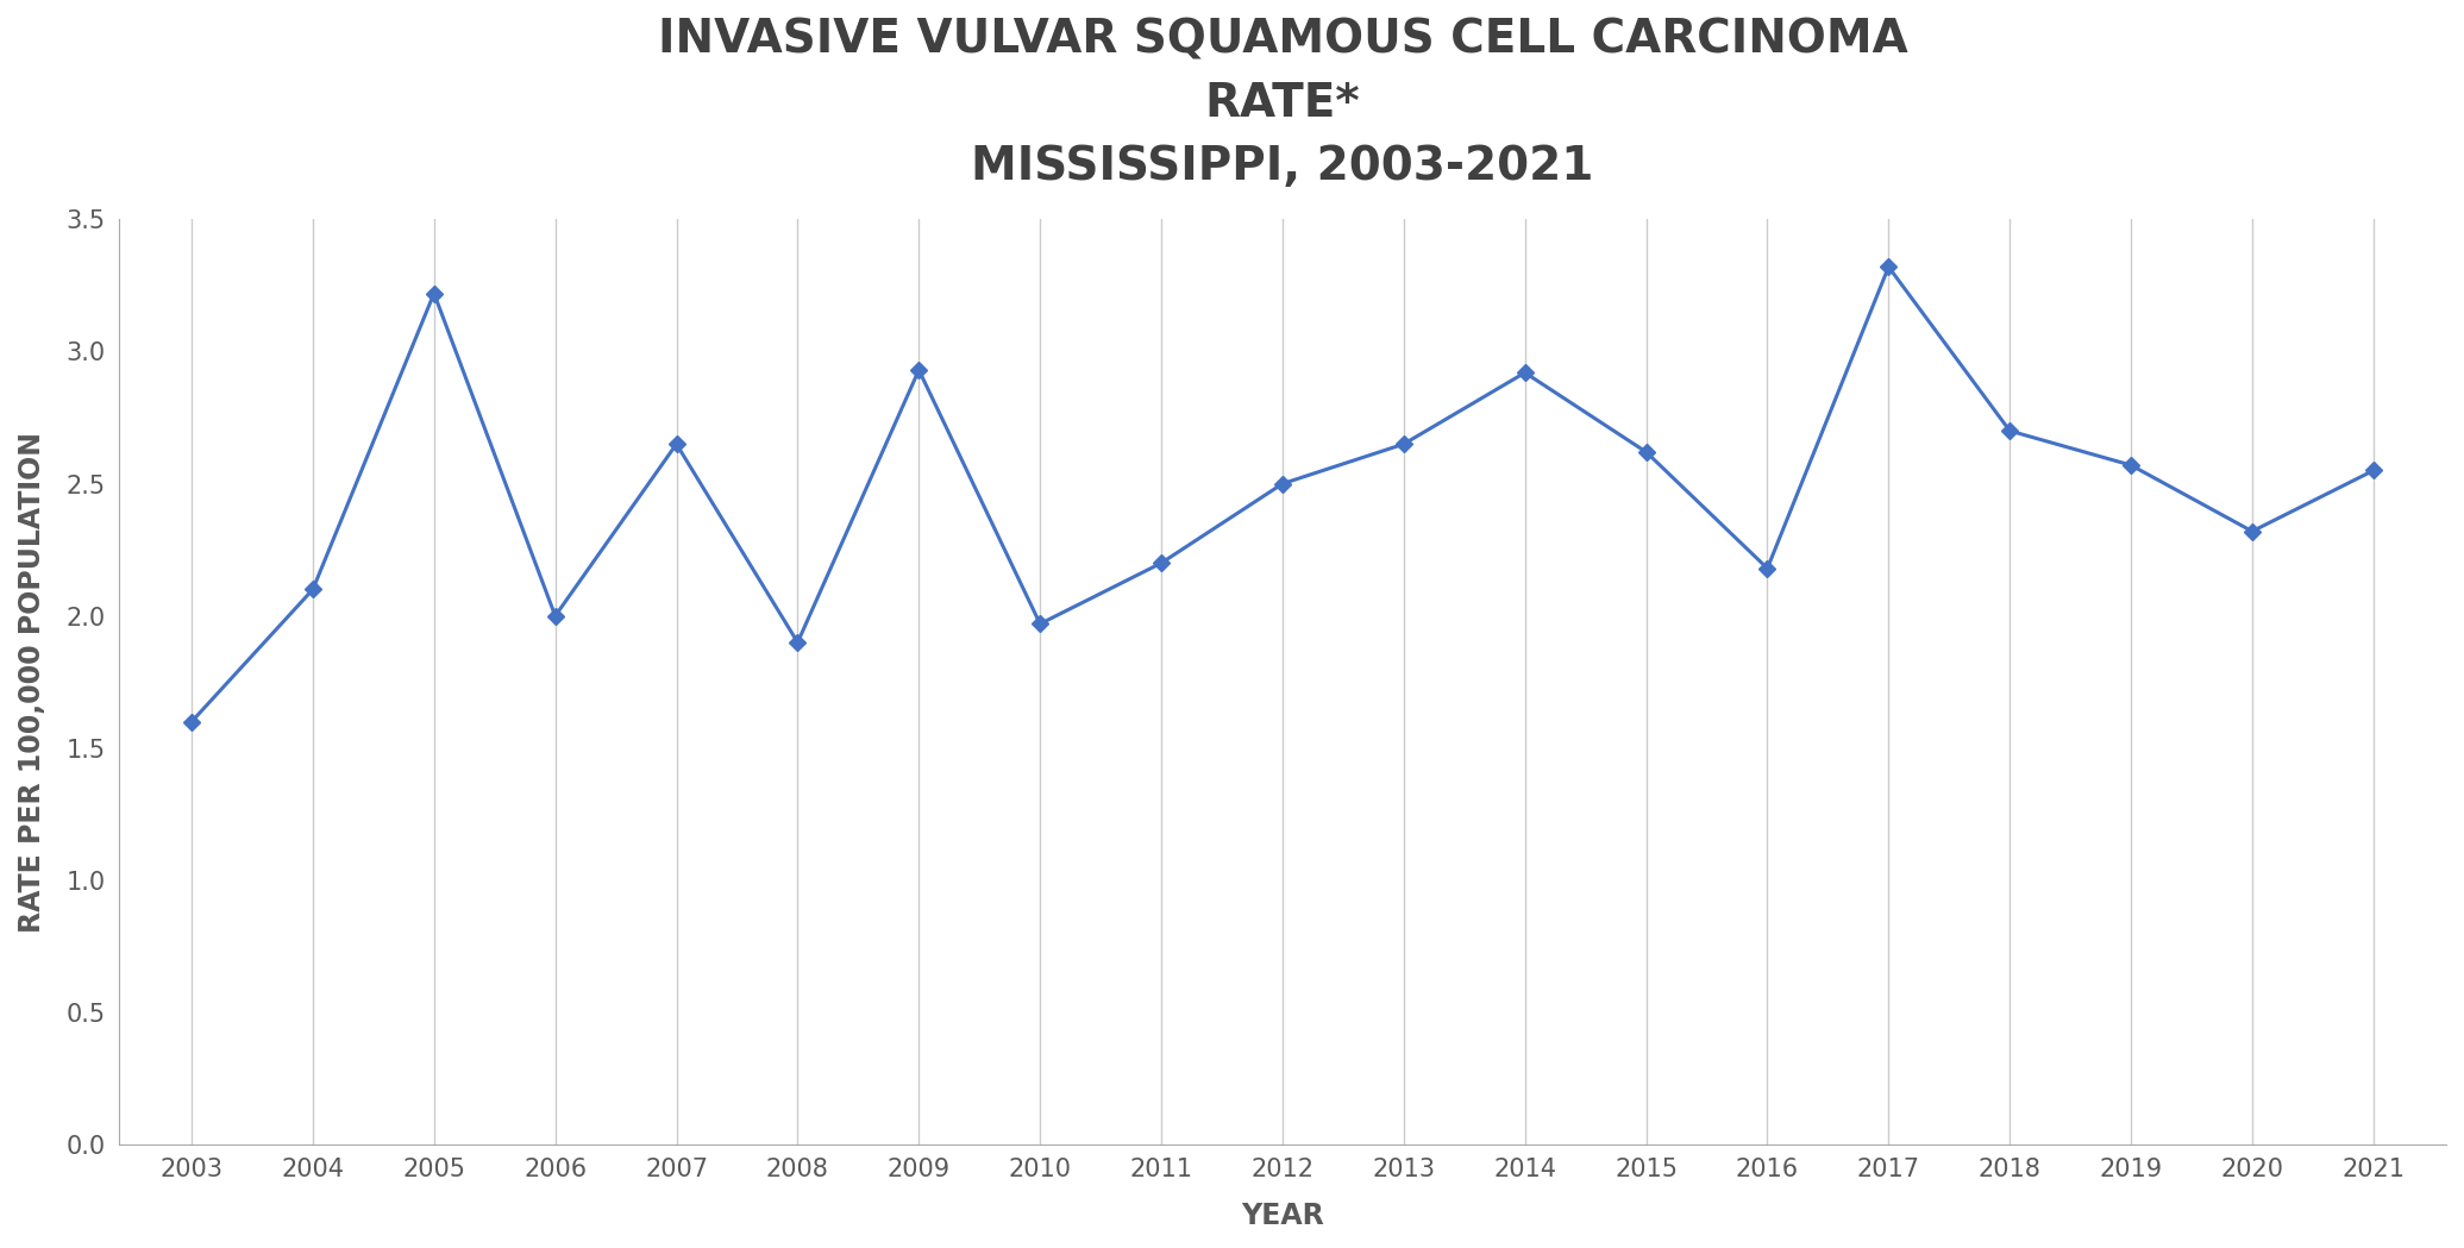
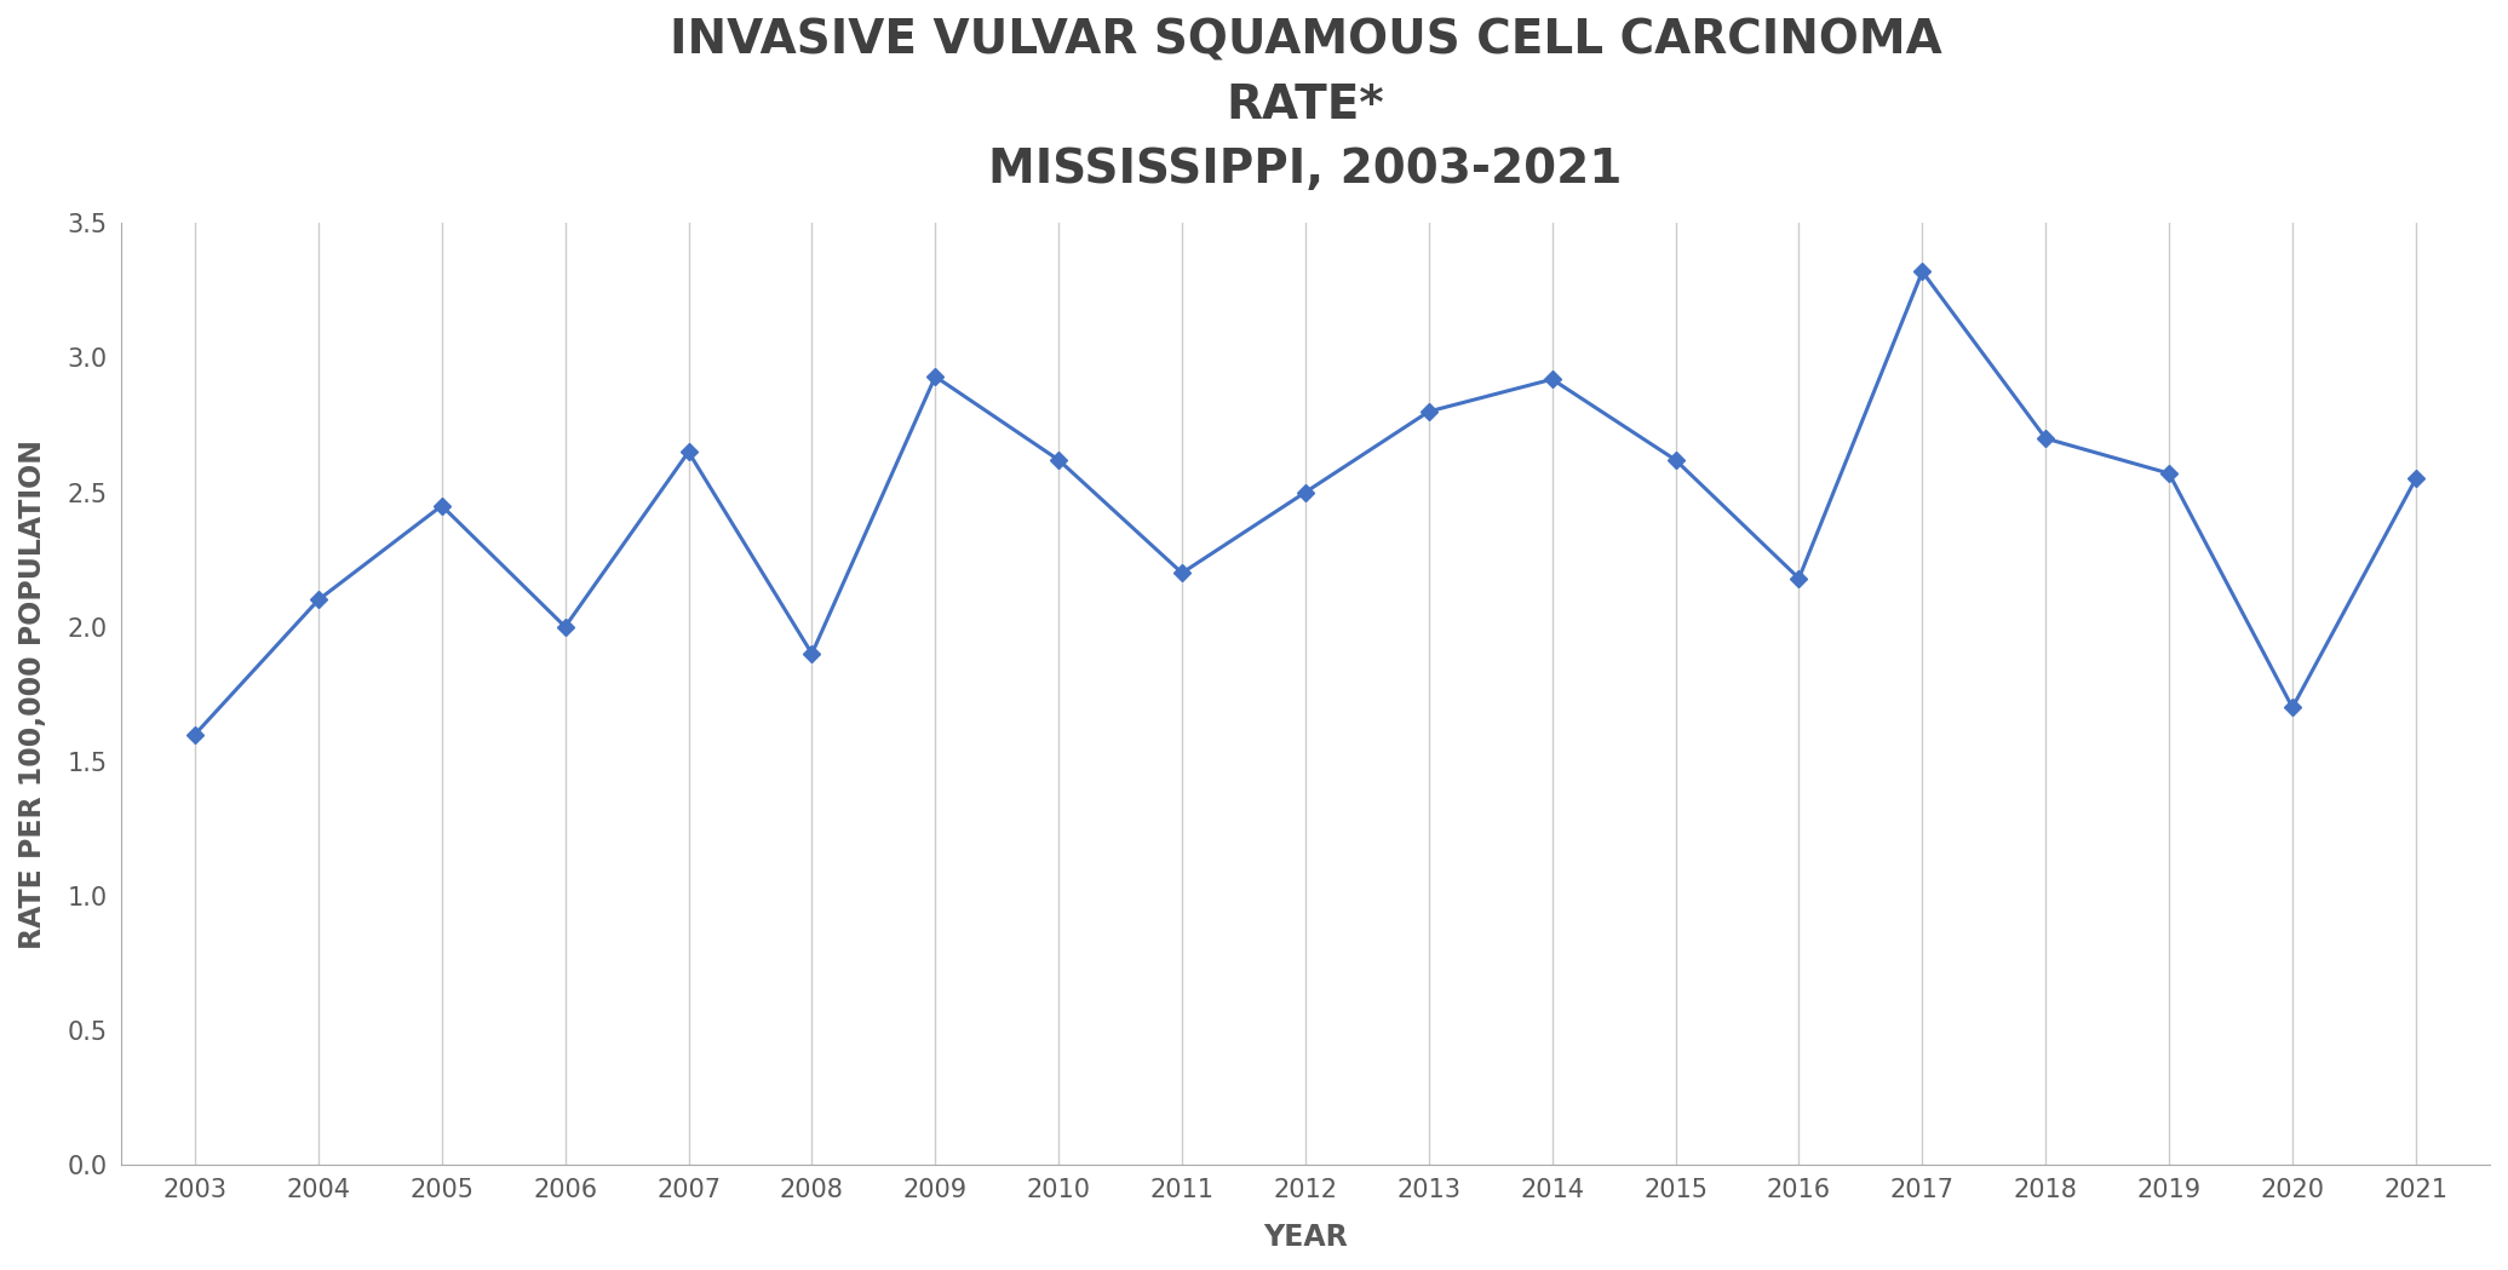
2005: 3.22 -> 2.45
2010: 1.97 -> 2.62
2013: 2.65 -> 2.80
2020: 2.32 -> 1.70
